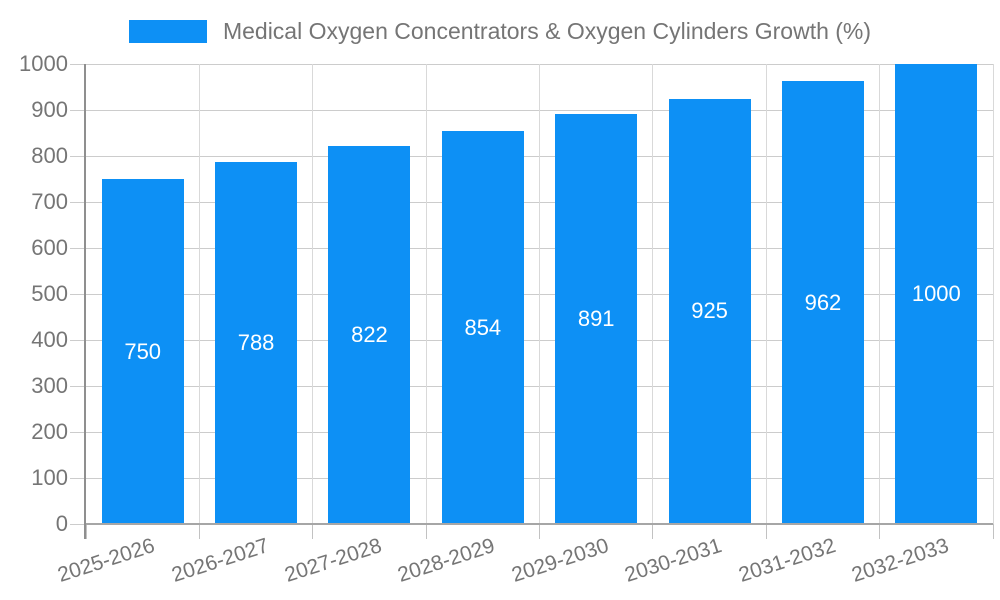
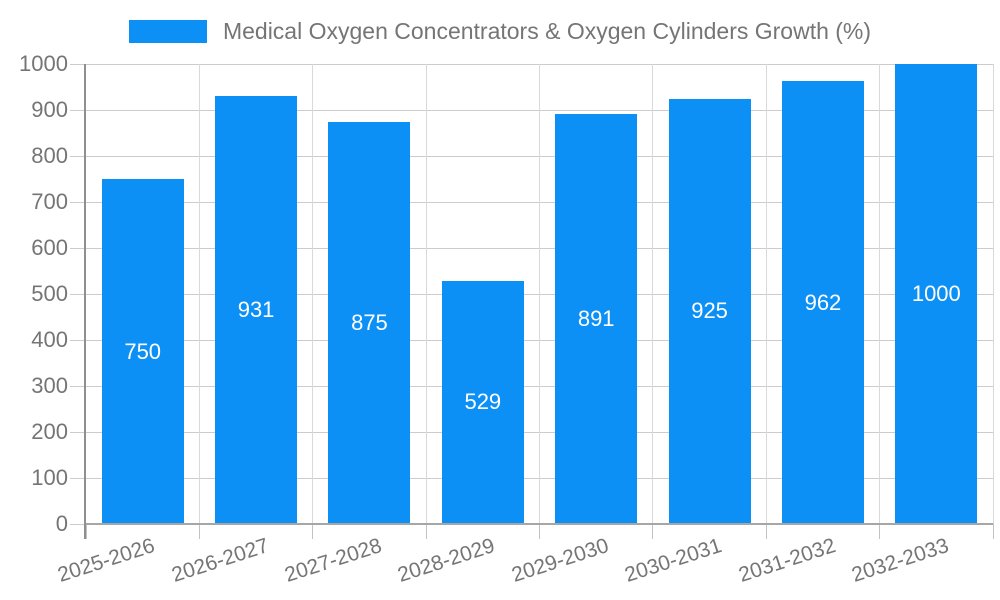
2026-2027: 788 -> 931
2027-2028: 822 -> 875
2028-2029: 854 -> 529
